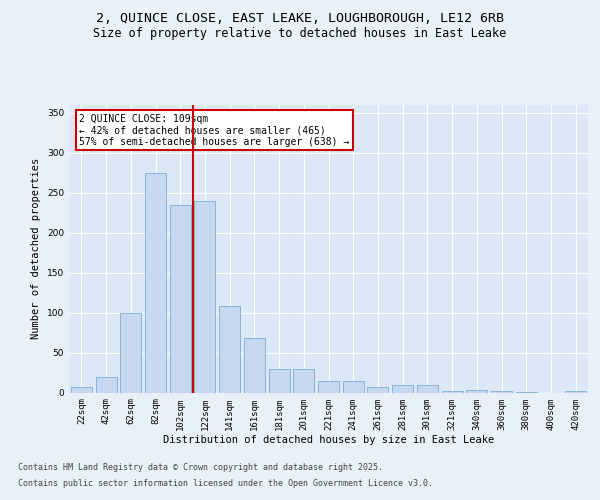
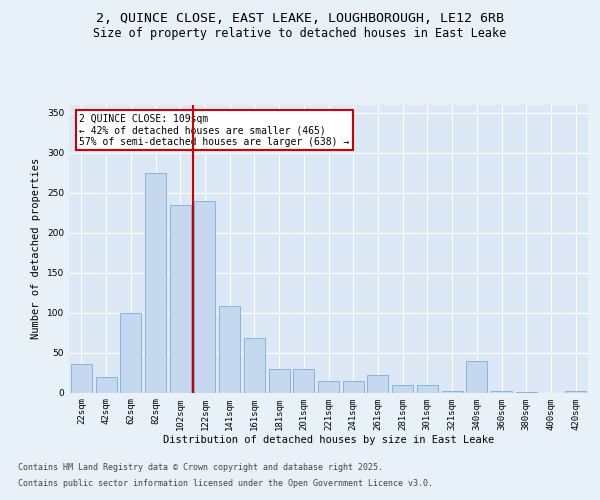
22sqm: 7 -> 36
261sqm: 7 -> 22
340sqm: 3 -> 40
